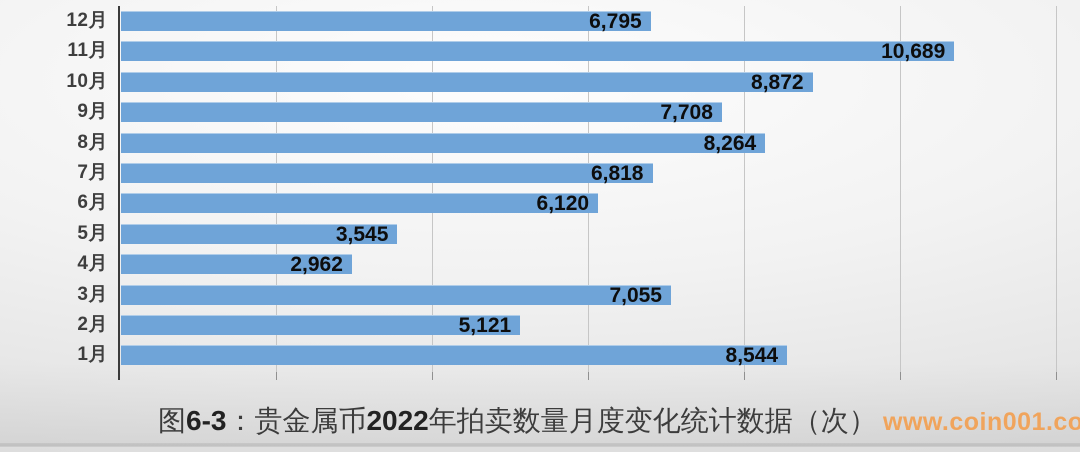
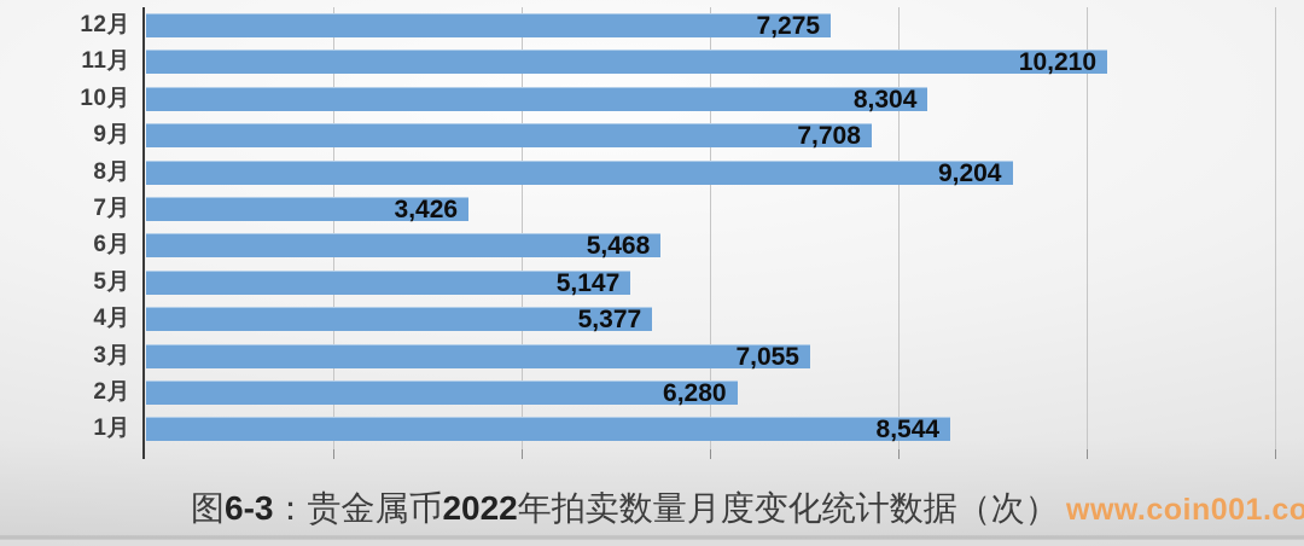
12月: 6,795 -> 7,275
11月: 10,689 -> 10,210
10月: 8,872 -> 8,304
8月: 8,264 -> 9,204
7月: 6,818 -> 3,426
6月: 6,120 -> 5,468
5月: 3,545 -> 5,147
4月: 2,962 -> 5,377
2月: 5,121 -> 6,280
